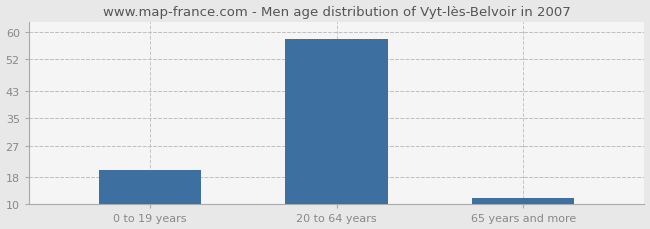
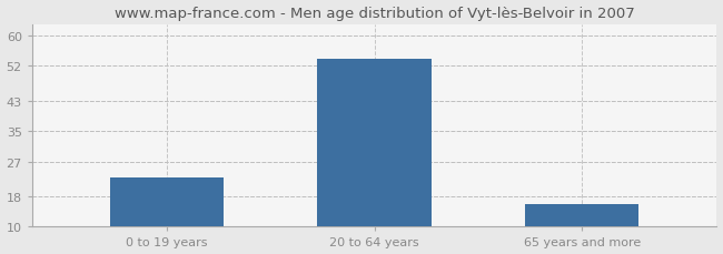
0 to 19 years: 20 -> 23
20 to 64 years: 58 -> 54
65 years and more: 12 -> 16
